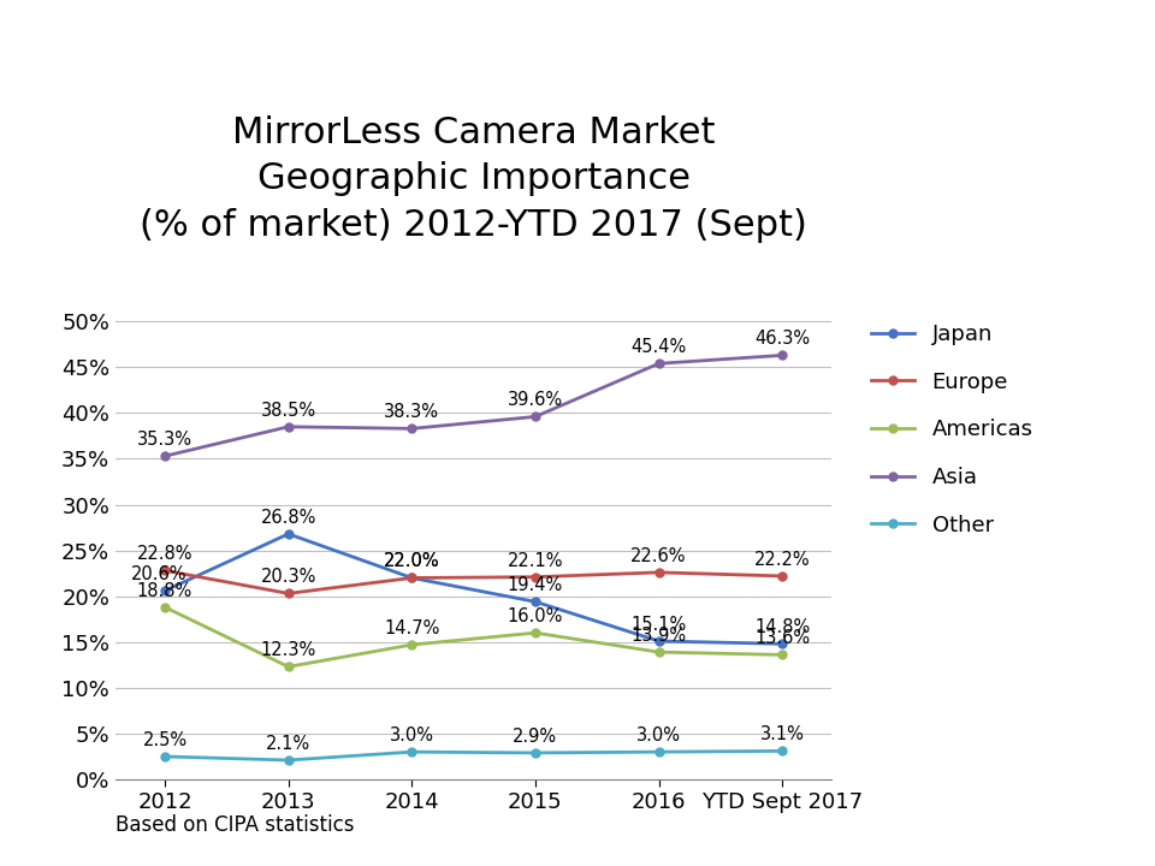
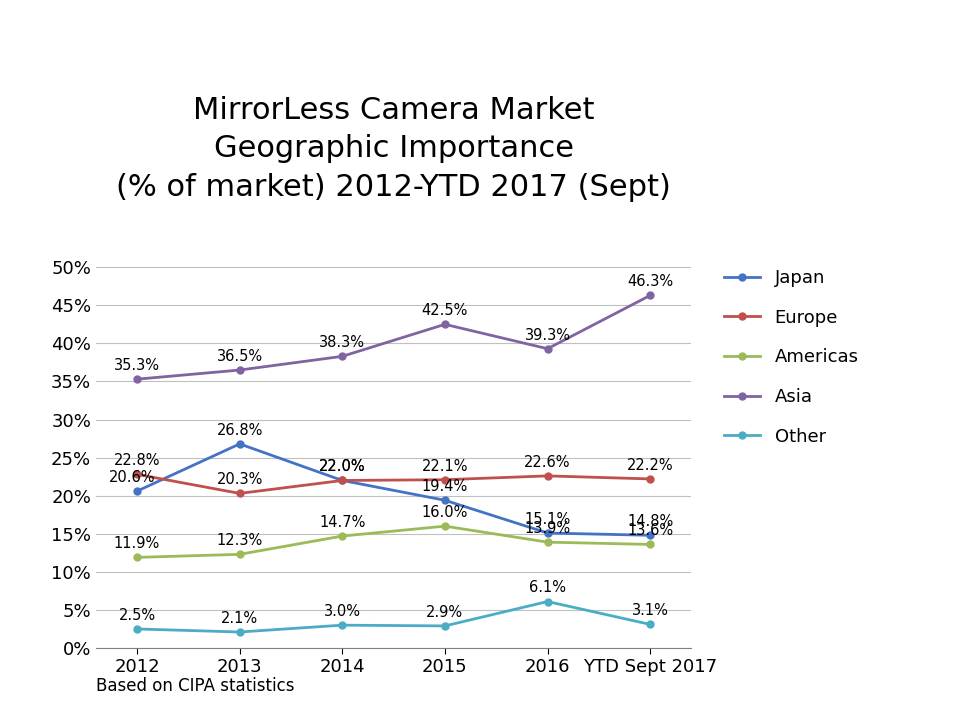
Americas/2012: 18.8% -> 11.9%
Asia/2013: 38.5% -> 36.5%
Asia/2015: 39.6% -> 42.5%
Asia/2016: 45.4% -> 39.3%
Other/2016: 3.0% -> 6.1%
